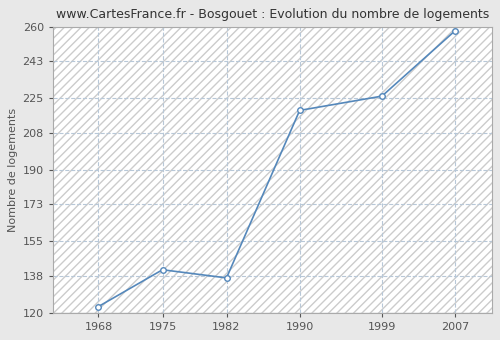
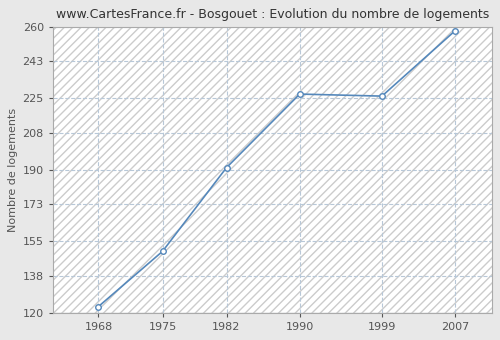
1975: 141 -> 150
1982: 137 -> 191
1990: 219 -> 227
